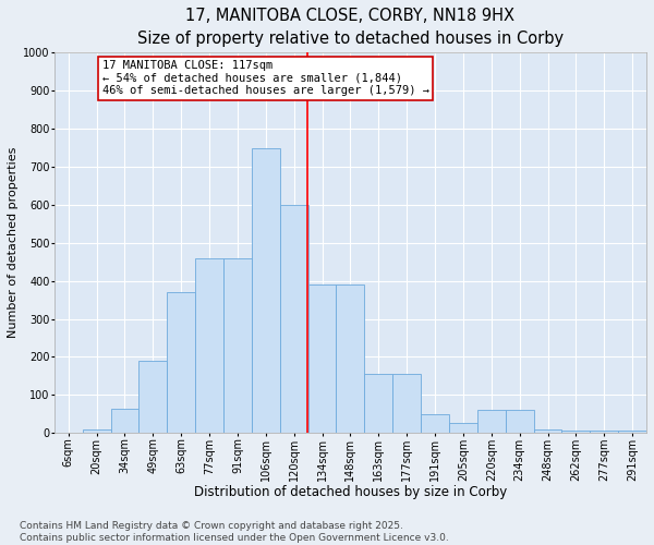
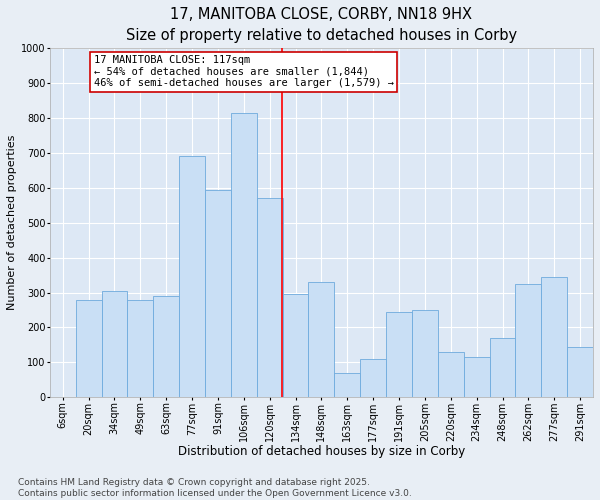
20sqm: 10 -> 280
34sqm: 65 -> 305
49sqm: 190 -> 280
63sqm: 370 -> 290
77sqm: 460 -> 690
91sqm: 460 -> 595
106sqm: 750 -> 815
120sqm: 600 -> 570
134sqm: 390 -> 295
148sqm: 390 -> 330
163sqm: 155 -> 70
177sqm: 155 -> 110
191sqm: 50 -> 245
205sqm: 25 -> 250
220sqm: 60 -> 130
234sqm: 60 -> 115
248sqm: 10 -> 170
262sqm: 5 -> 325
277sqm: 5 -> 345
291sqm: 5 -> 145
